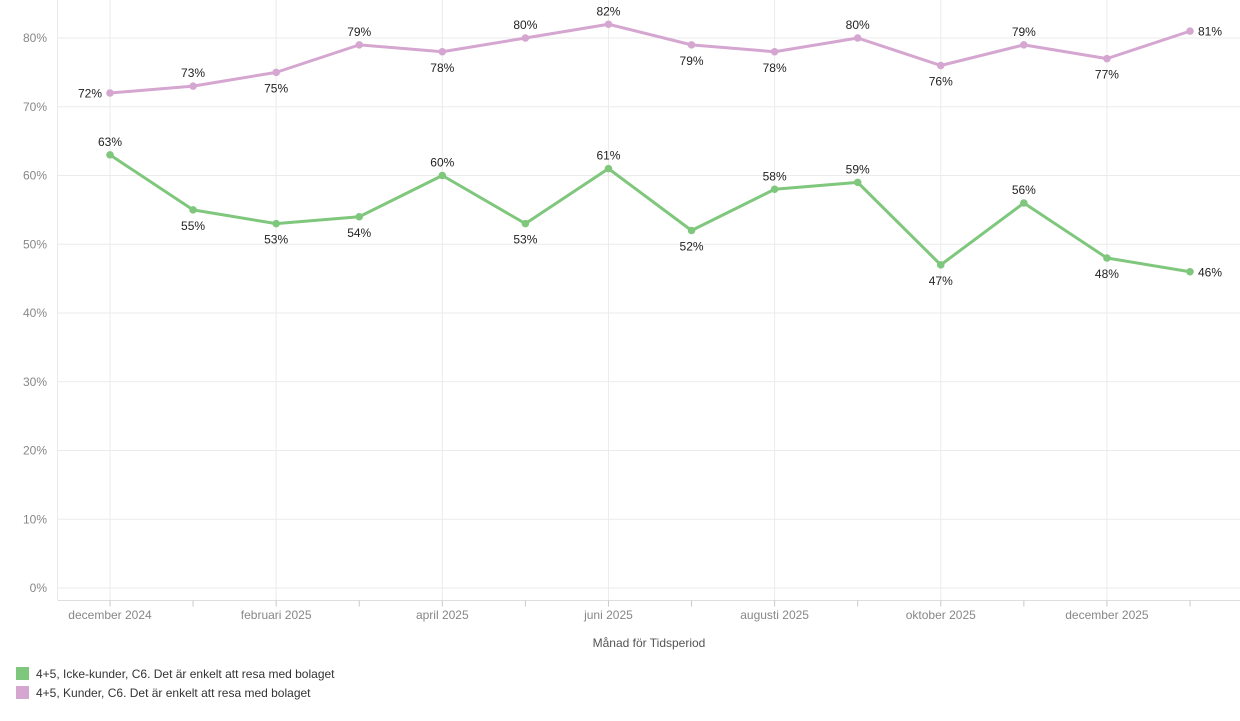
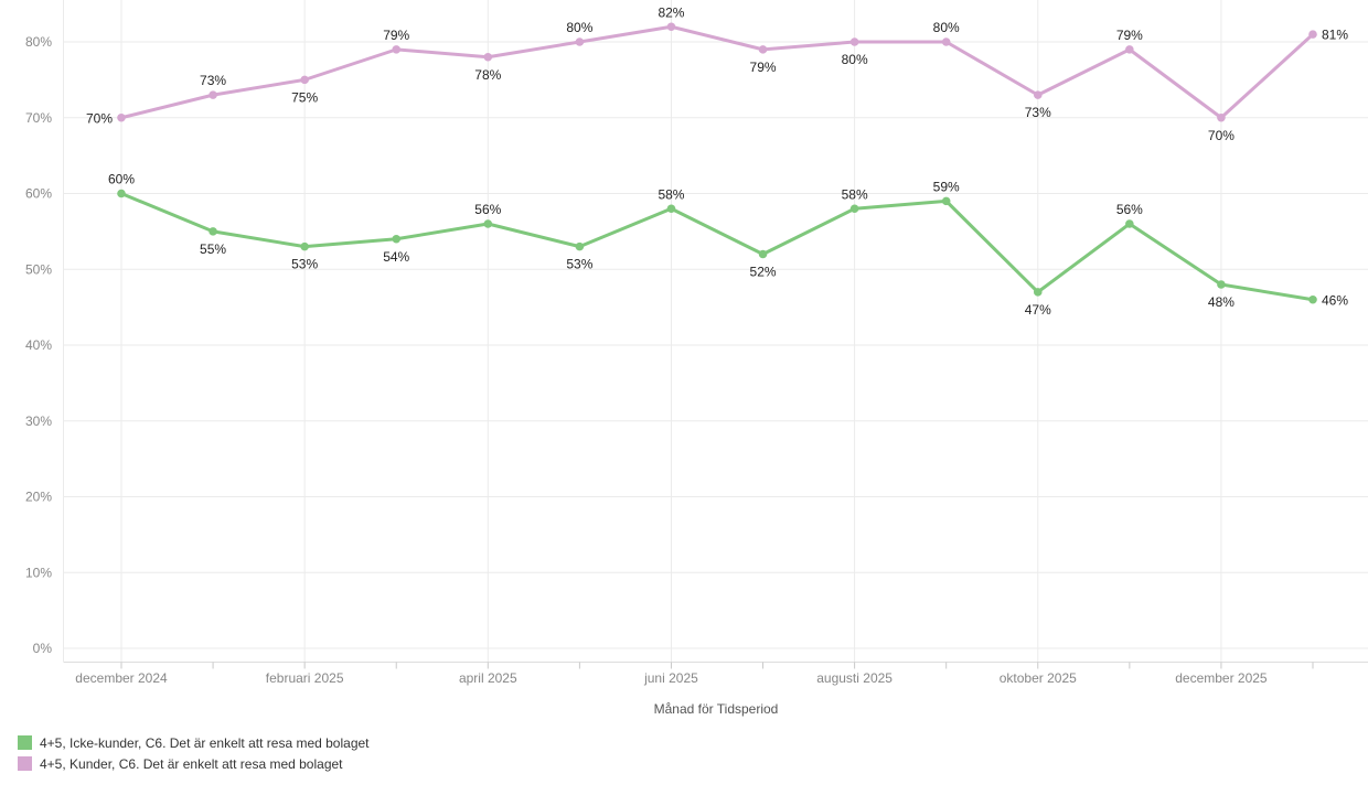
4+5, Kunder, C6. Det är enkelt att resa med bolaget/december 2024: 72% -> 70%
4+5, Icke-kunder, C6. Det är enkelt att resa med bolaget/december 2024: 63% -> 60%
4+5, Icke-kunder, C6. Det är enkelt att resa med bolaget/april 2025: 60% -> 56%
4+5, Icke-kunder, C6. Det är enkelt att resa med bolaget/juni 2025: 61% -> 58%
4+5, Kunder, C6. Det är enkelt att resa med bolaget/augusti 2025: 78% -> 80%
4+5, Kunder, C6. Det är enkelt att resa med bolaget/oktober 2025: 76% -> 73%
4+5, Kunder, C6. Det är enkelt att resa med bolaget/december 2025: 77% -> 70%
